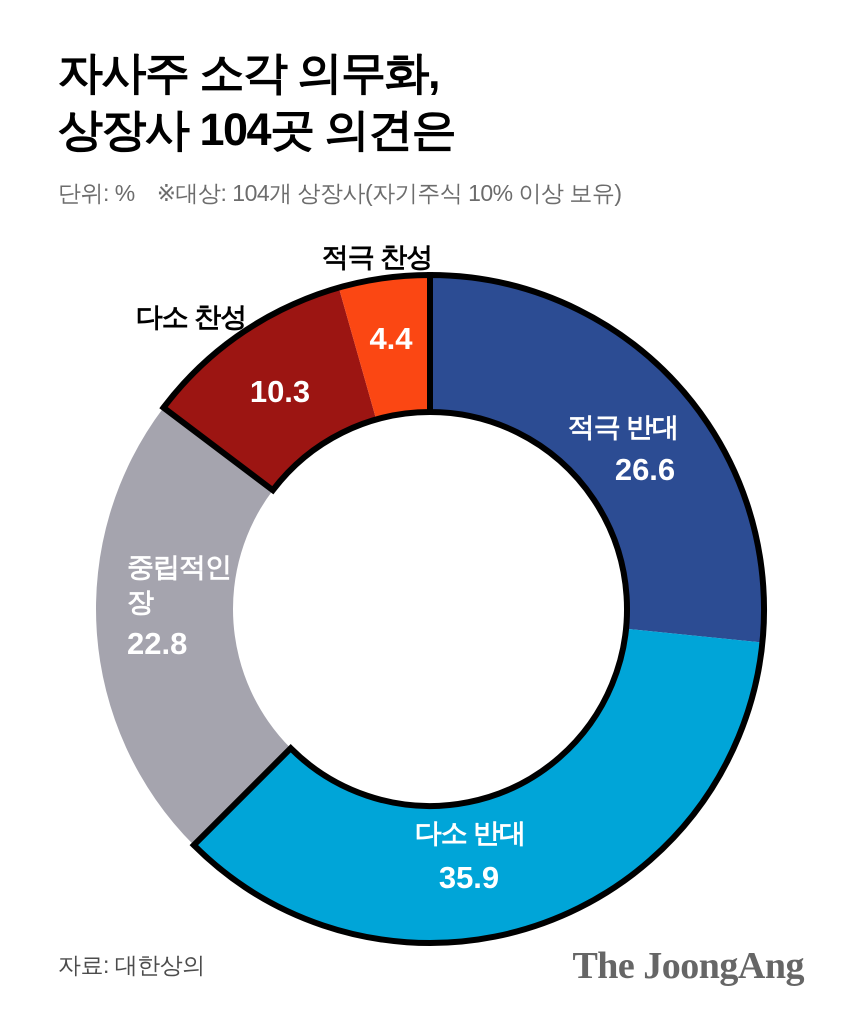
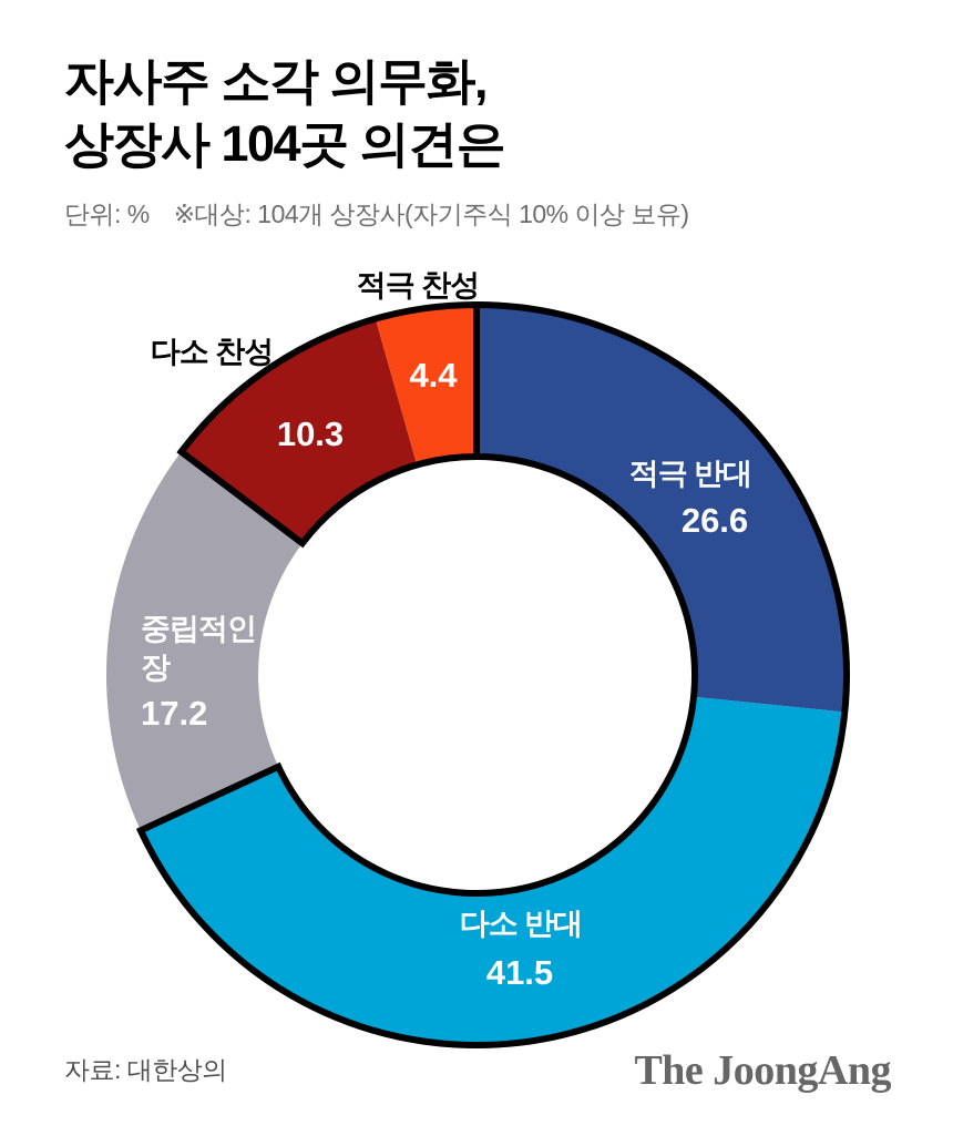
다소 반대: 35.9 -> 41.5
중립적인 입장: 22.8 -> 17.2
